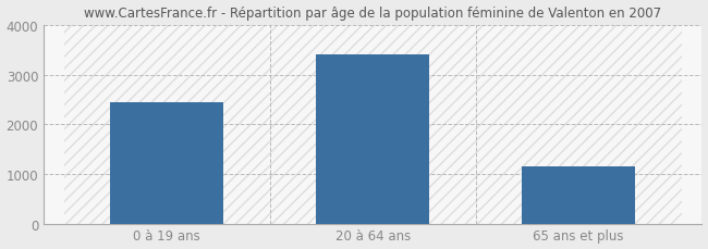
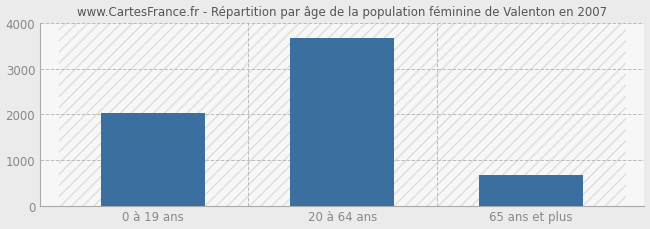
0 à 19 ans: 2450 -> 2020
20 à 64 ans: 3400 -> 3680
65 ans et plus: 1150 -> 670
